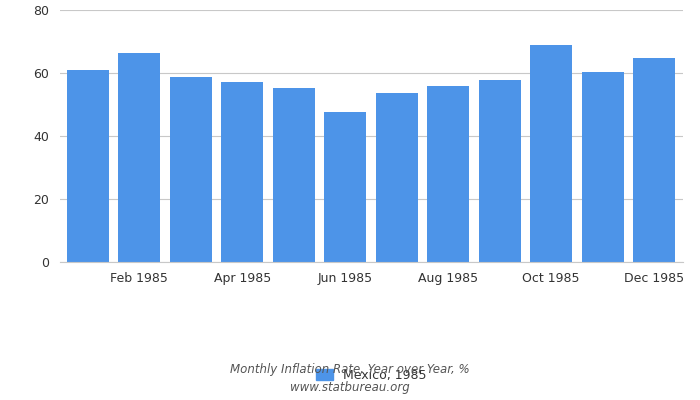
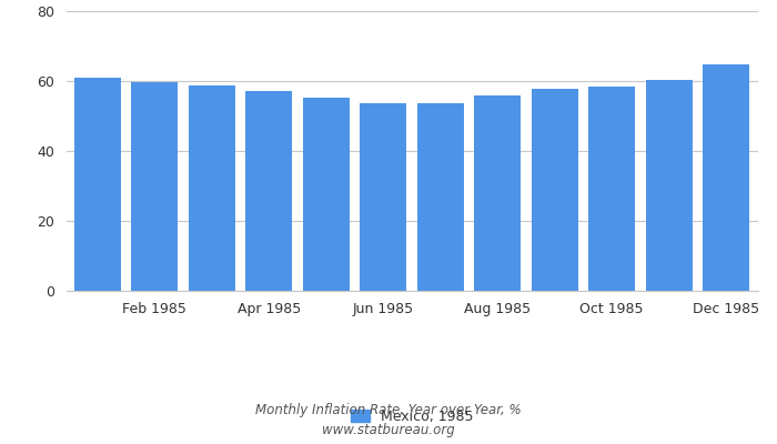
Feb 1985: 66.5 -> 59.7
Jun 1985: 47.5 -> 53.5
Oct 1985: 69.0 -> 58.5
